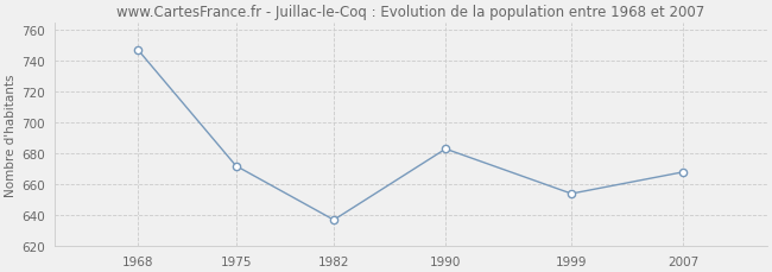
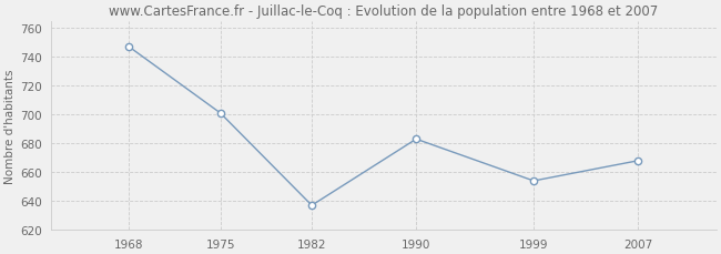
1975: 672 -> 701
